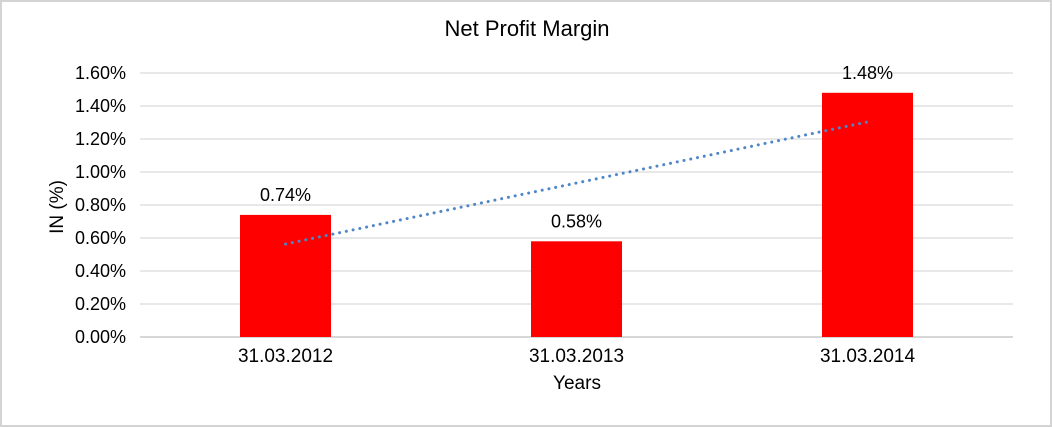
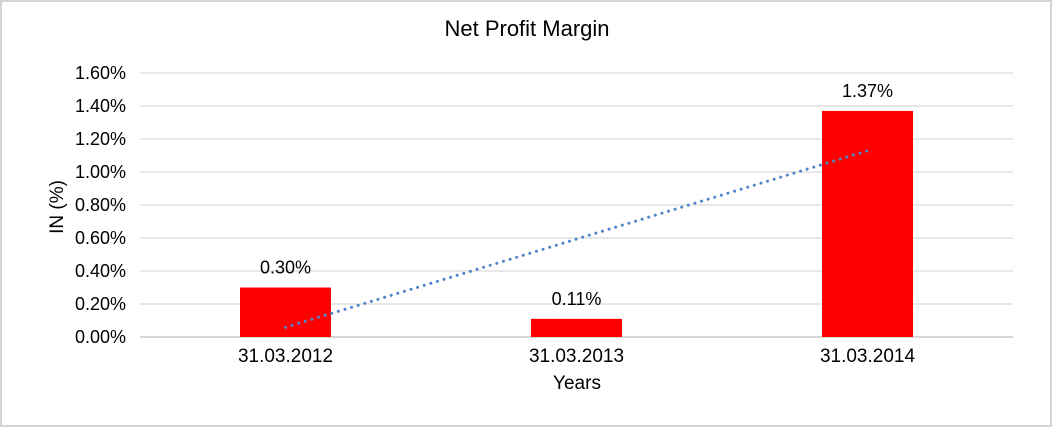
31.03.2012: 0.74% -> 0.30%
31.03.2013: 0.58% -> 0.11%
31.03.2014: 1.48% -> 1.37%
